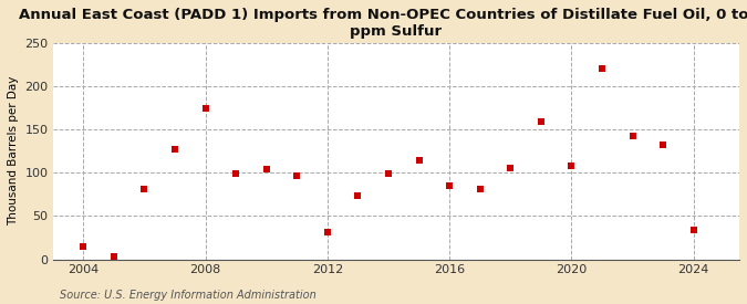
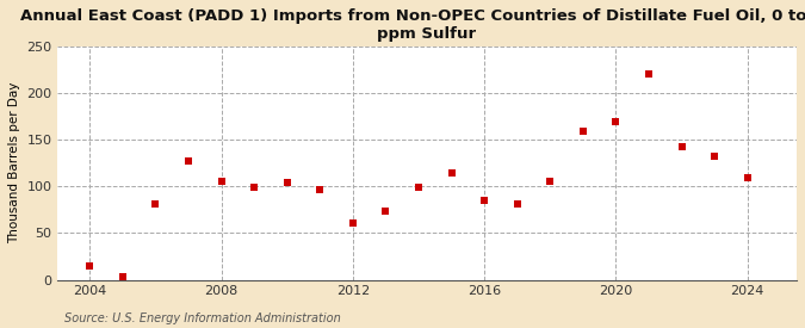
2008: 174 -> 105
2012: 32 -> 61
2020: 108 -> 170
2024: 34 -> 110
